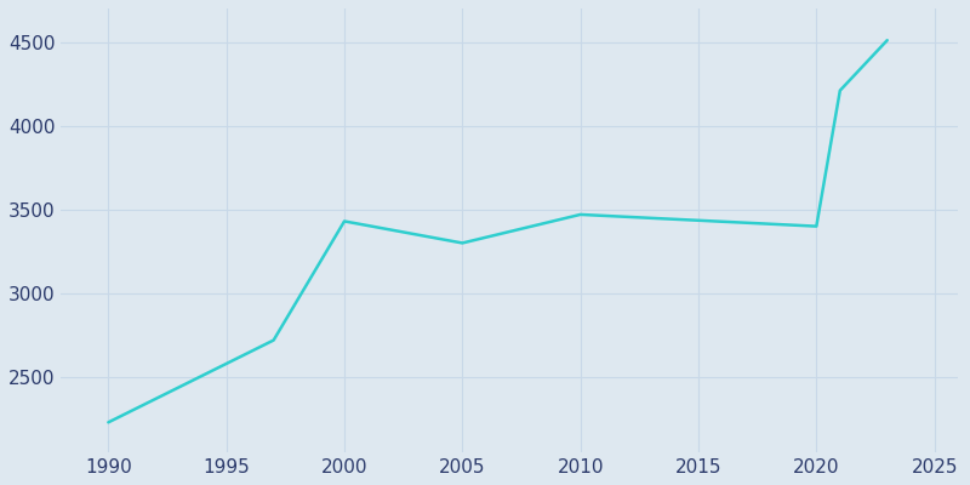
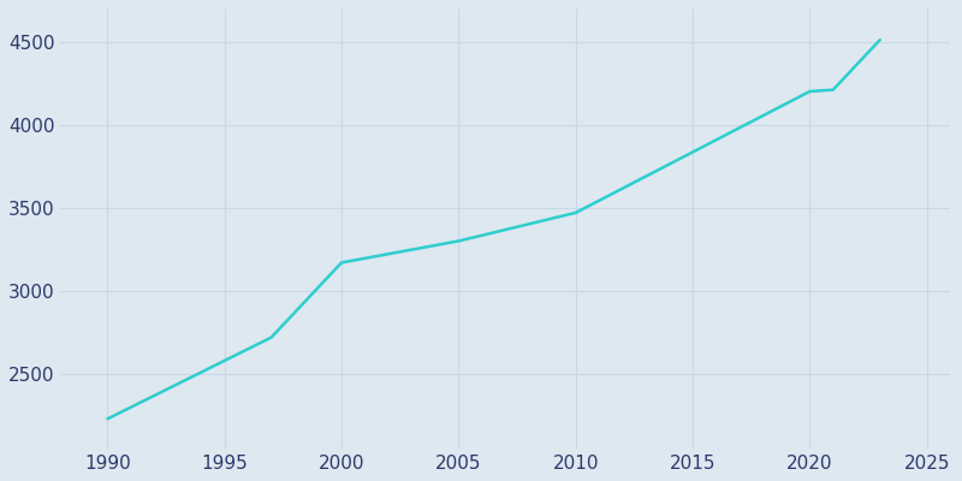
2000: 3430 -> 3170
2020: 3400 -> 4200
